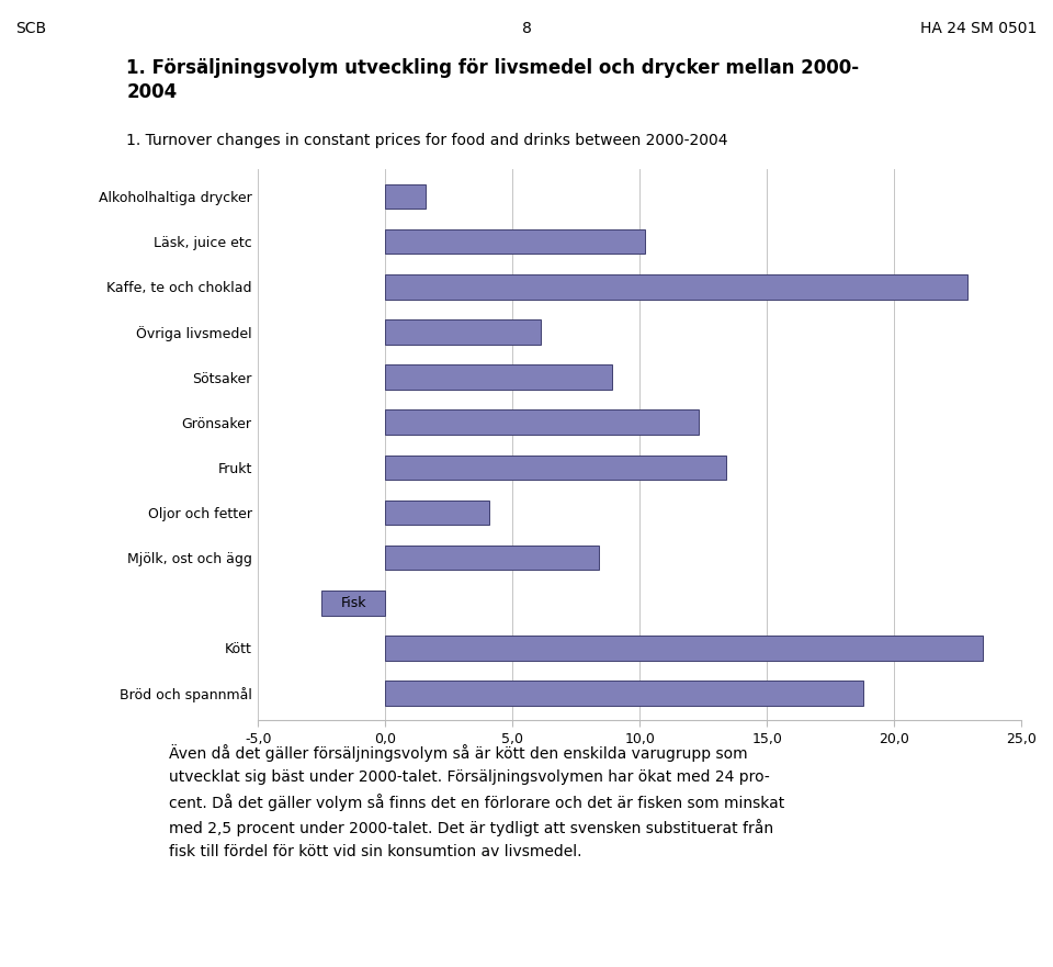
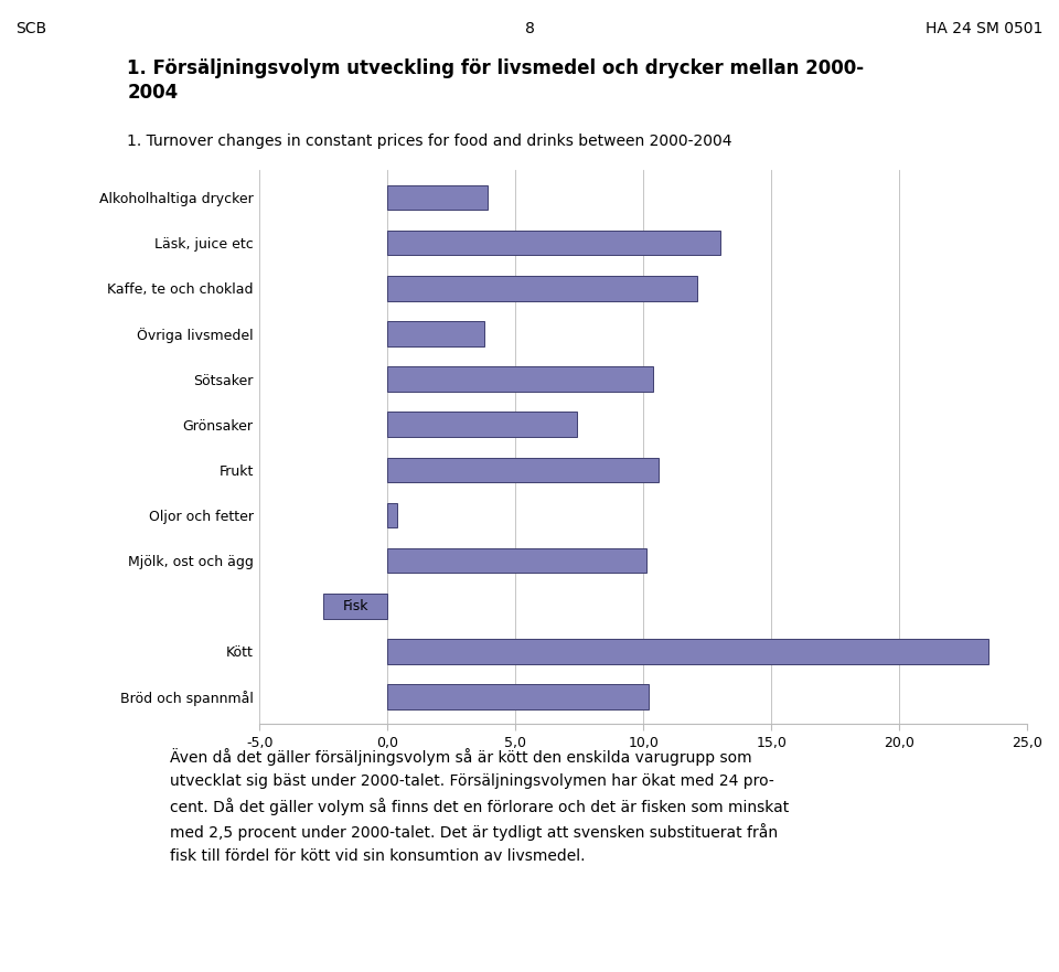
Alkoholhaltiga drycker: 1,6 -> 3,9
Läsk, juice etc: 10,2 -> 13,0
Kaffe, te och choklad: 22,9 -> 12,1
Övriga livsmedel: 6,1 -> 3,8
Sötsaker: 8,9 -> 10,4
Grönsaker: 12,3 -> 7,4
Frukt: 13,4 -> 10,6
Oljor och fetter: 4,1 -> 0,4
Mjölk, ost och ägg: 8,4 -> 10,1
Bröd och spannmål: 18,8 -> 10,2
